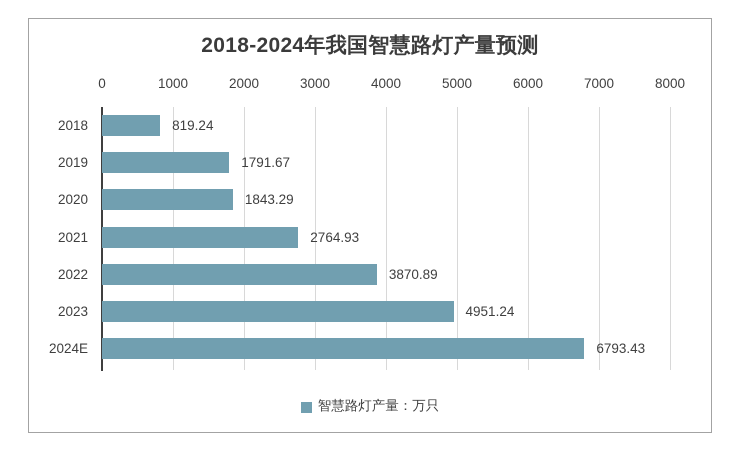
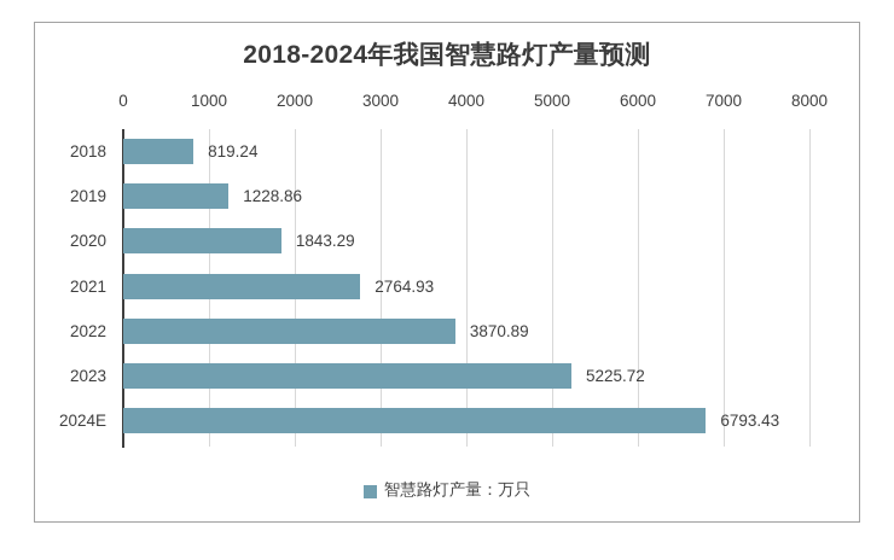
2019: 1791.67 -> 1228.86
2023: 4951.24 -> 5225.72
